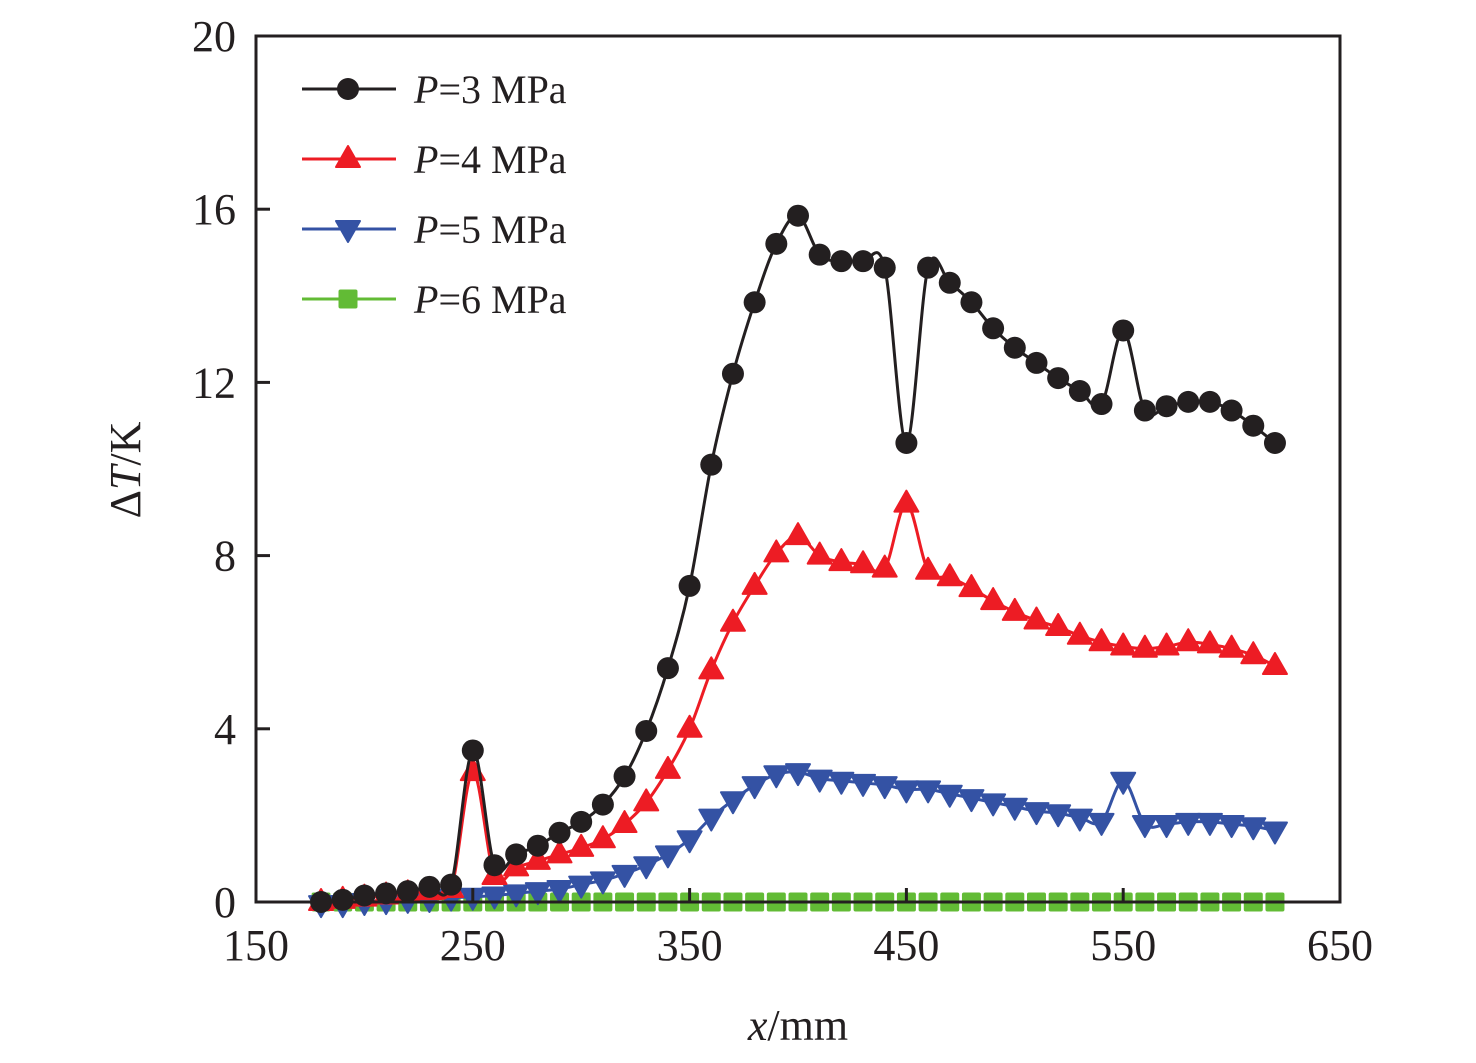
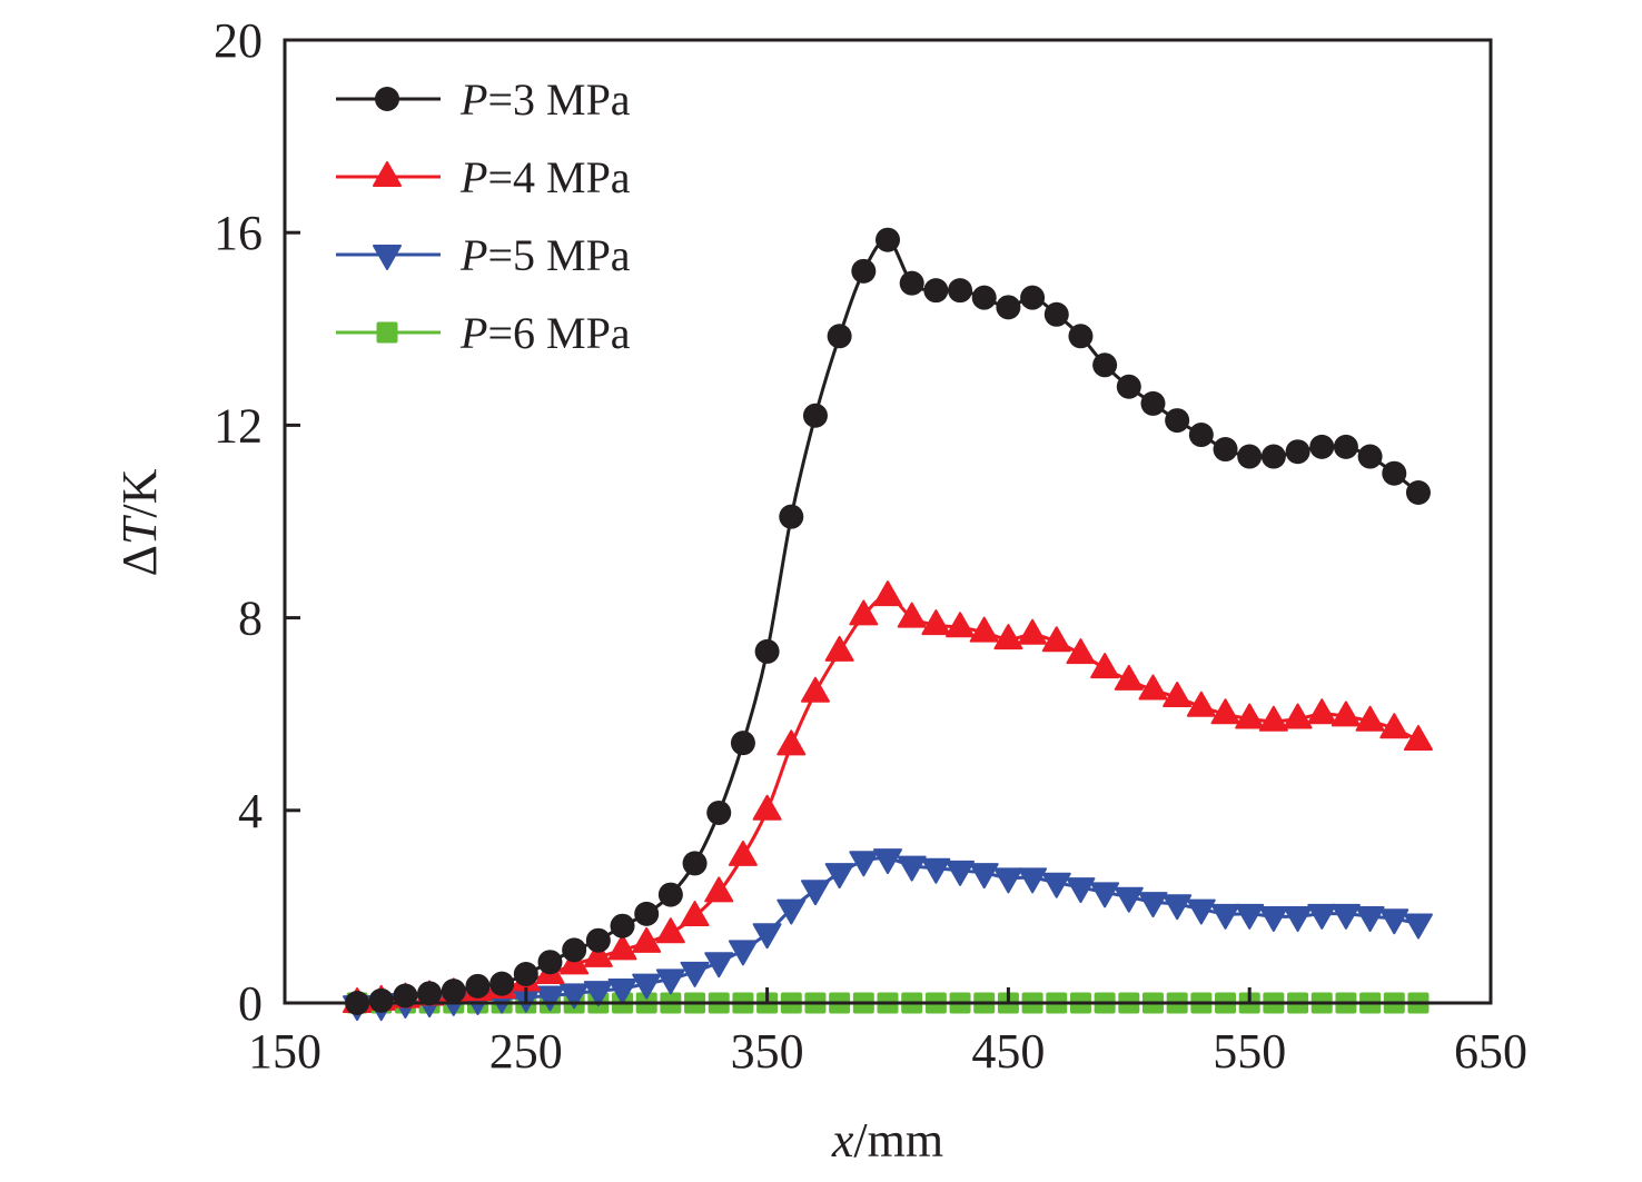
P=3 MPa/250: 3.5 -> 0.6
P=4 MPa/250: 3.0 -> 0.5
P=3 MPa/450: 10.6 -> 14.4
P=4 MPa/450: 9.2 -> 7.5
P=3 MPa/550: 13.2 -> 11.3
P=5 MPa/550: 2.8 -> 1.9
